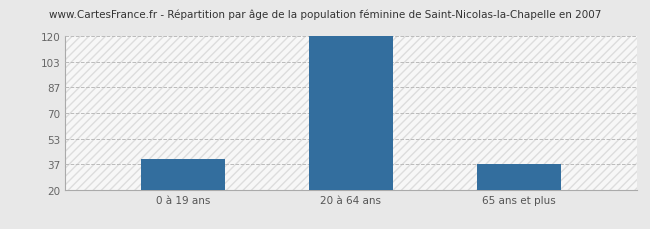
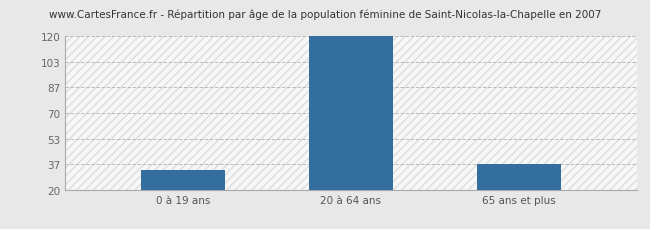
0 à 19 ans: 40 -> 33
